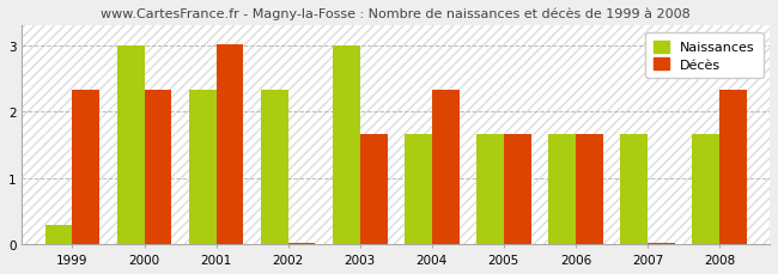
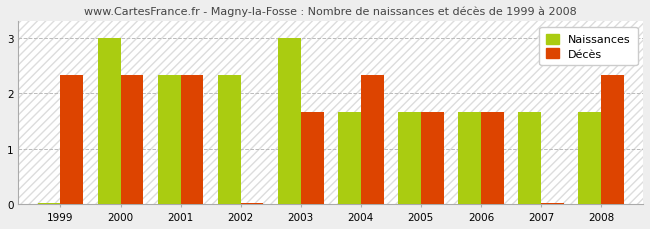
Naissances/1999: 0.30 -> 0.03
Décès/2001: 3.02 -> 2.33
